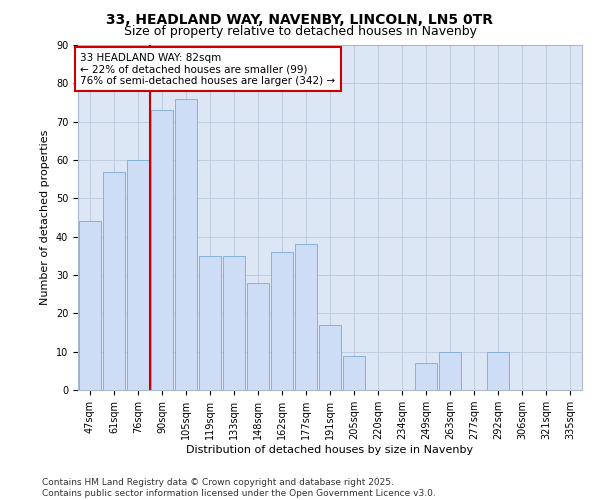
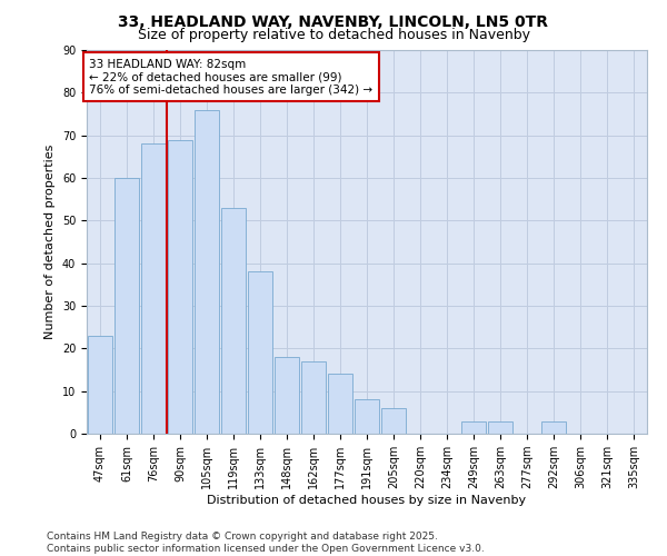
47sqm: 44 -> 23
61sqm: 57 -> 60
76sqm: 60 -> 68
90sqm: 73 -> 69
119sqm: 35 -> 53
133sqm: 35 -> 38
148sqm: 28 -> 18
162sqm: 36 -> 17
177sqm: 38 -> 14
191sqm: 17 -> 8
205sqm: 9 -> 6
249sqm: 7 -> 3
263sqm: 10 -> 3
292sqm: 10 -> 3
